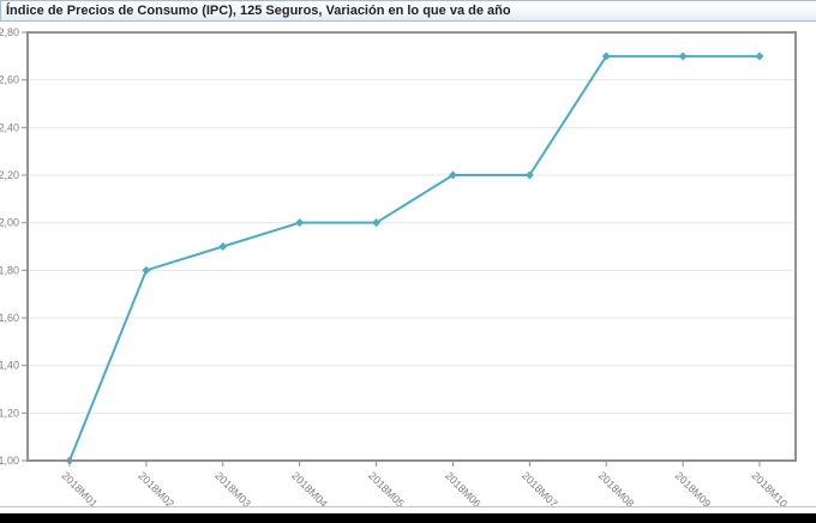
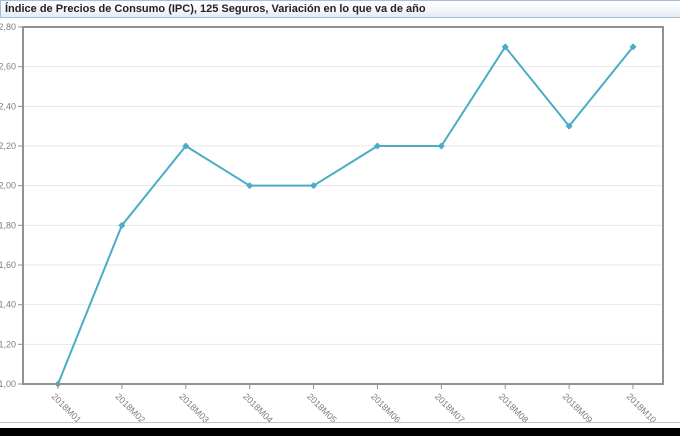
2018M03: 1,9 -> 2,2
2018M09: 2,7 -> 2,3
